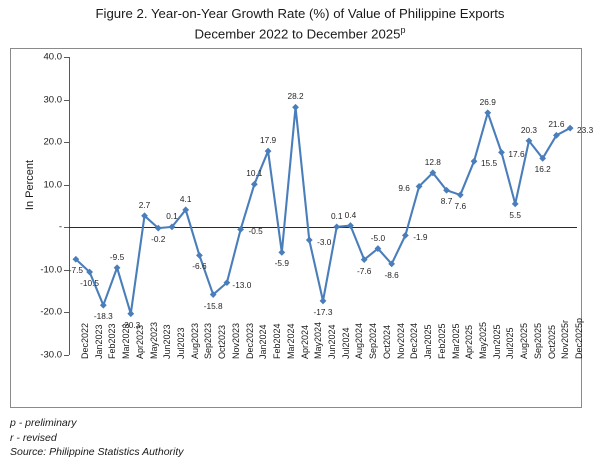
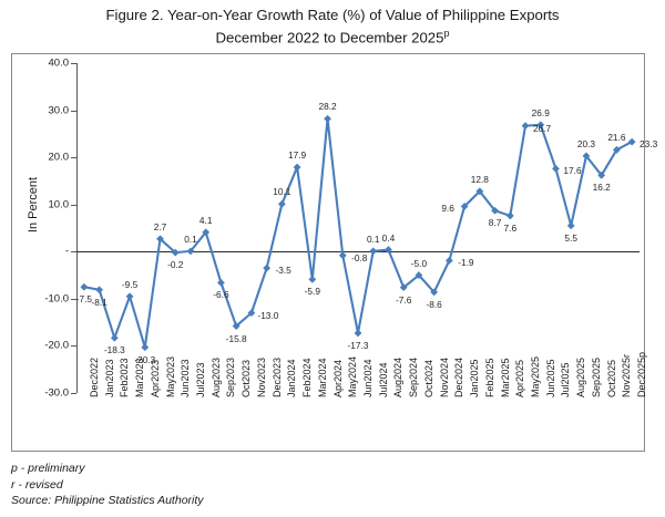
Jan2023: -10.5 -> -8.1
Dec2023: -0.5 -> -3.5
May2024: -3.0 -> -0.8
May2025: 15.5 -> 26.7
